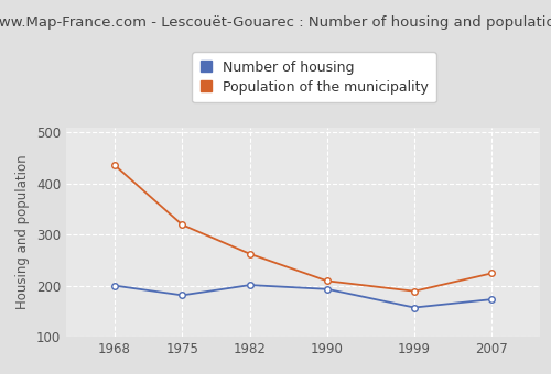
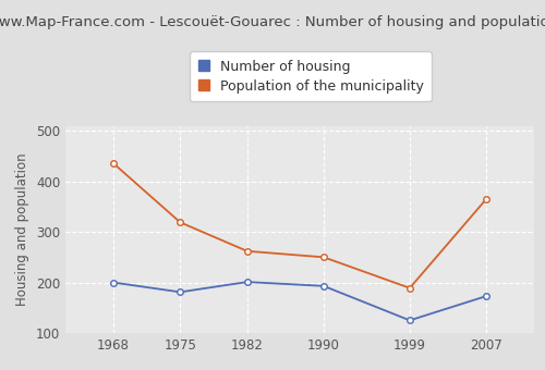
Population of the municipality/1990: 209 -> 250
Number of housing/1999: 157 -> 125
Population of the municipality/2007: 224 -> 365
